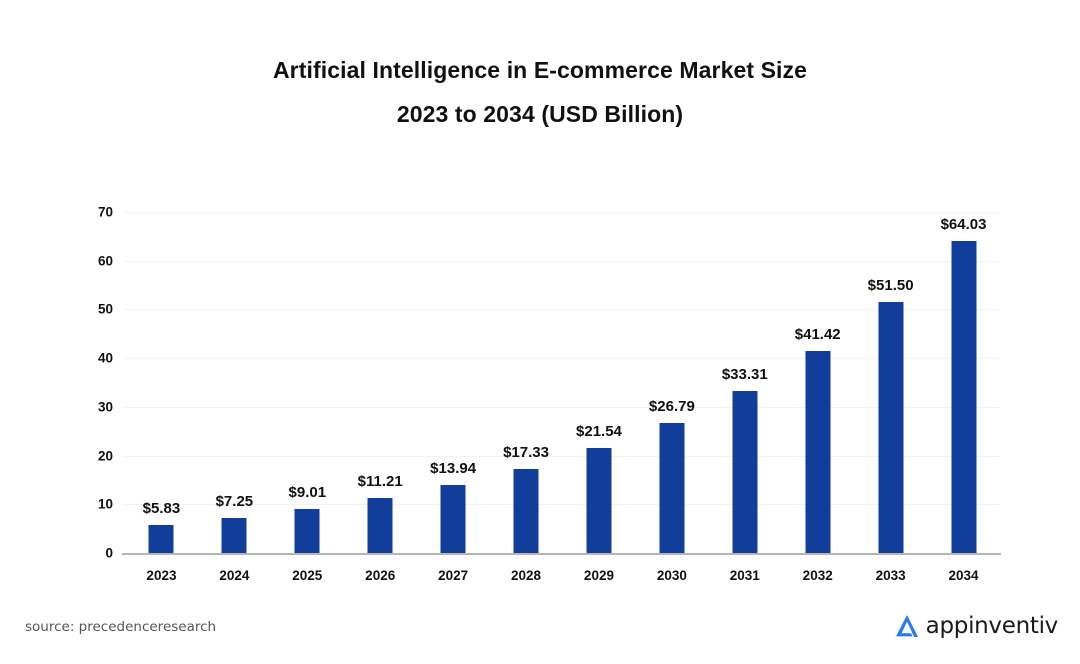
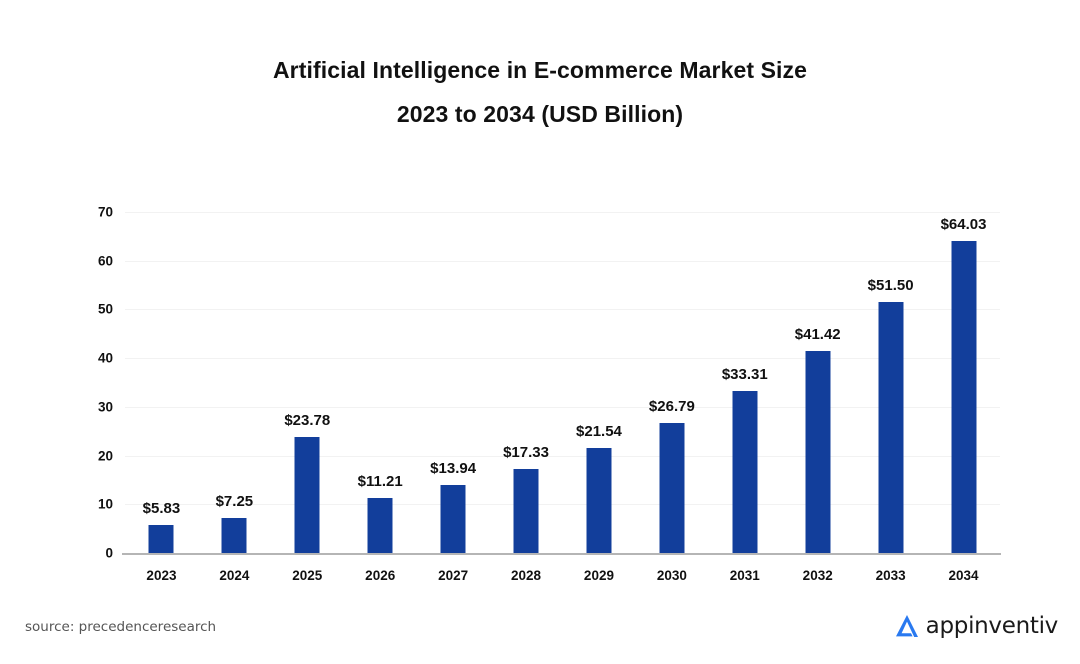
2025: $9.01 -> $23.78
